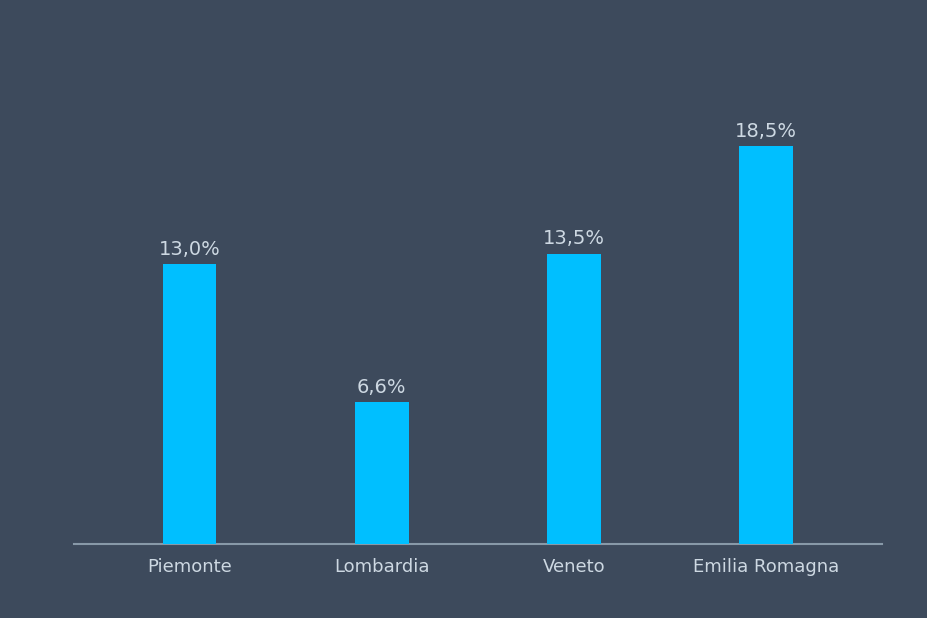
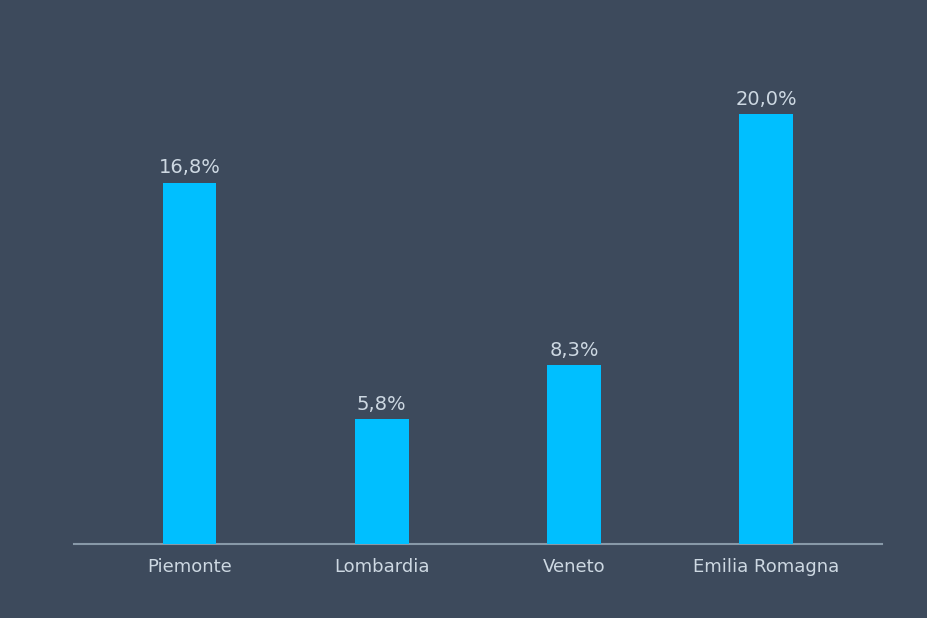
Piemonte: 13,0% -> 16,8%
Lombardia: 6,6% -> 5,8%
Veneto: 13,5% -> 8,3%
Emilia Romagna: 18,5% -> 20,0%
